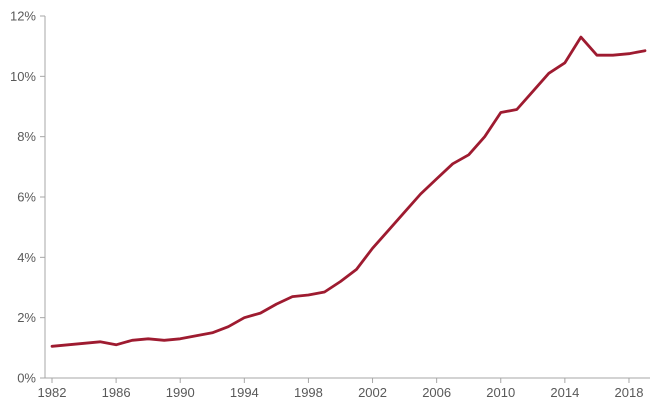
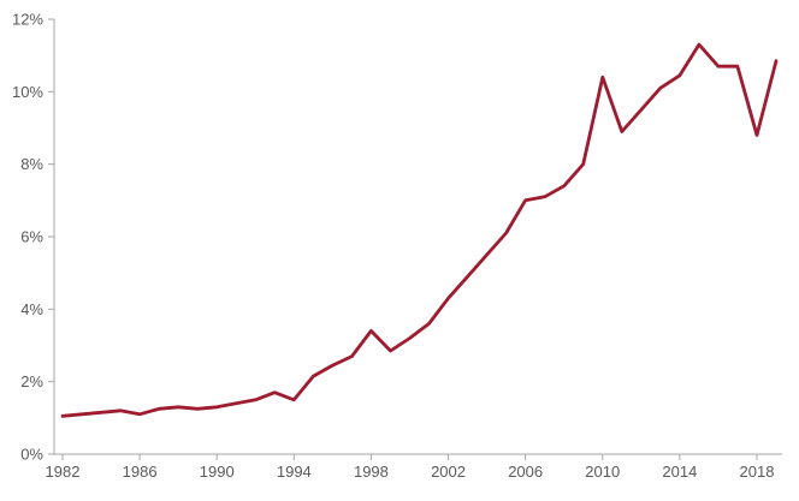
1994: 2.0% -> 1.5%
1998: 2.8% -> 3.4%
2006: 6.6% -> 7.0%
2010: 8.8% -> 10.4%
2018: 10.8% -> 8.8%
